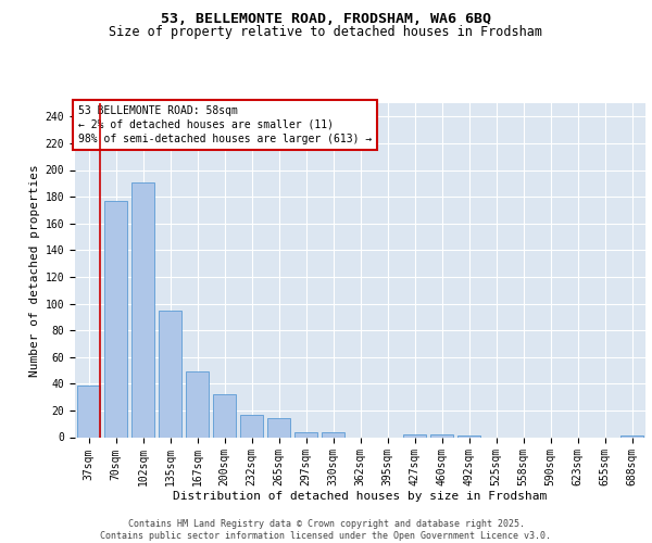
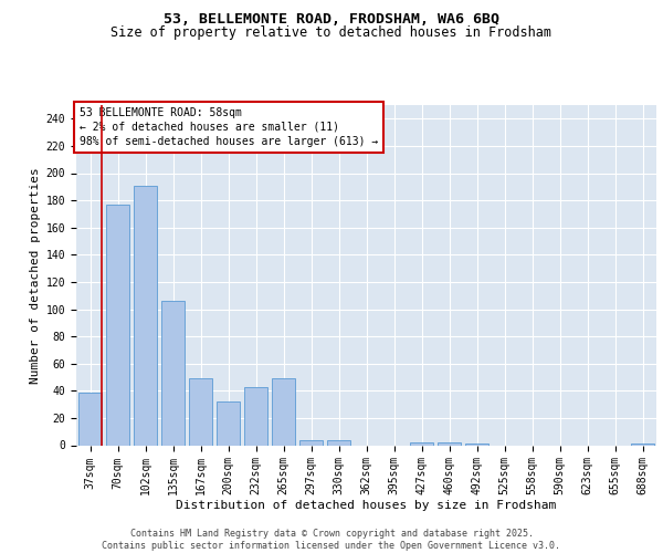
135sqm: 95 -> 106
232sqm: 17 -> 43
265sqm: 14 -> 49
